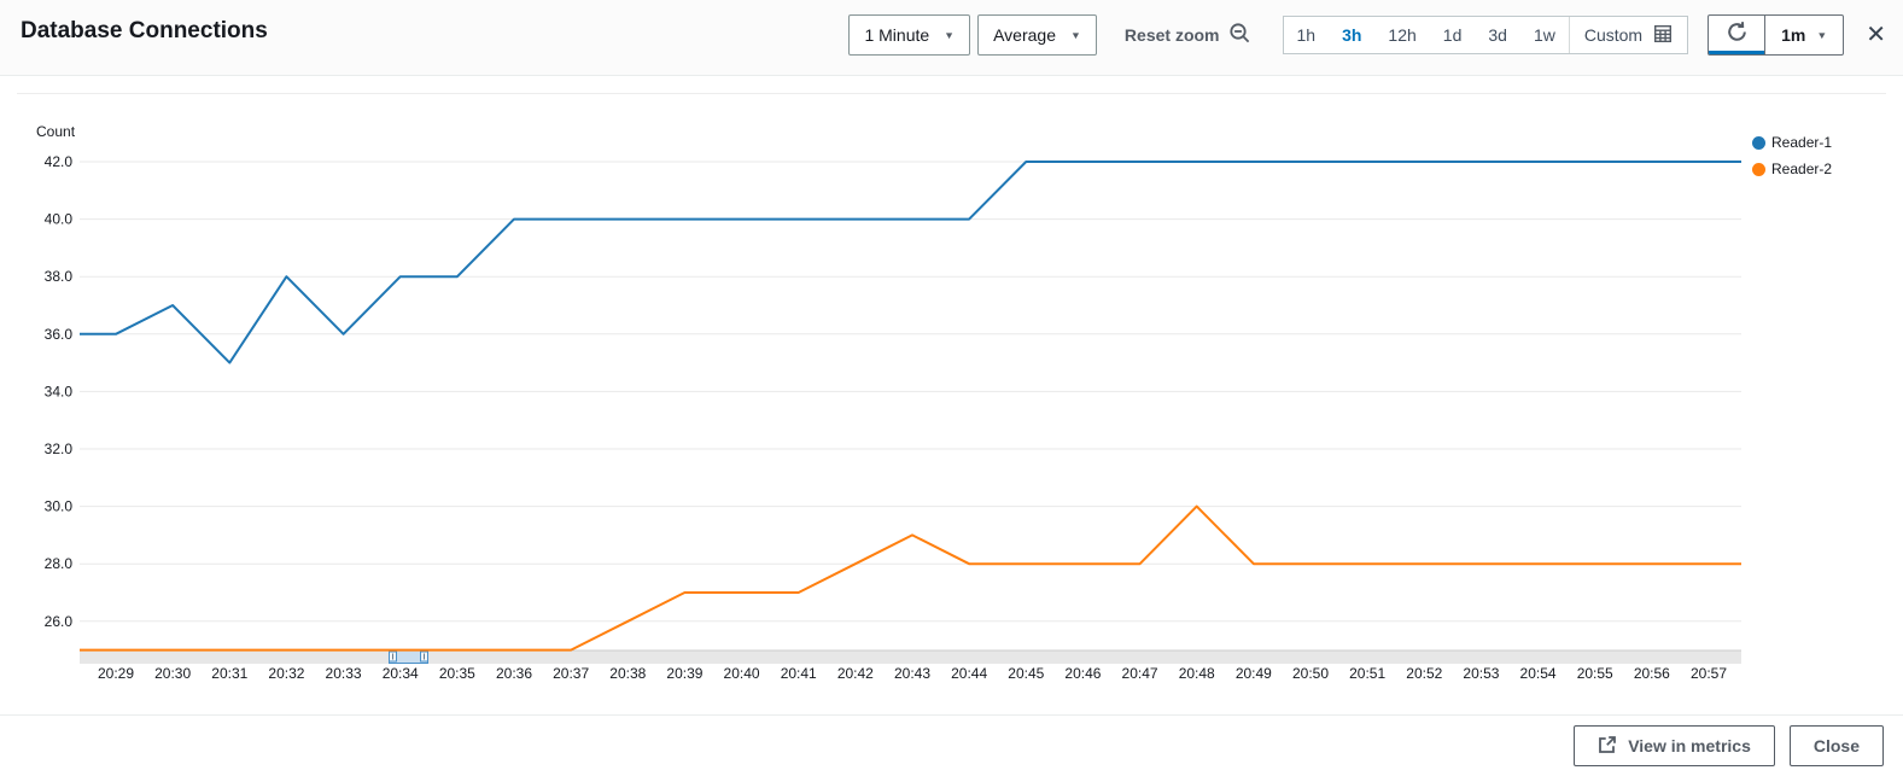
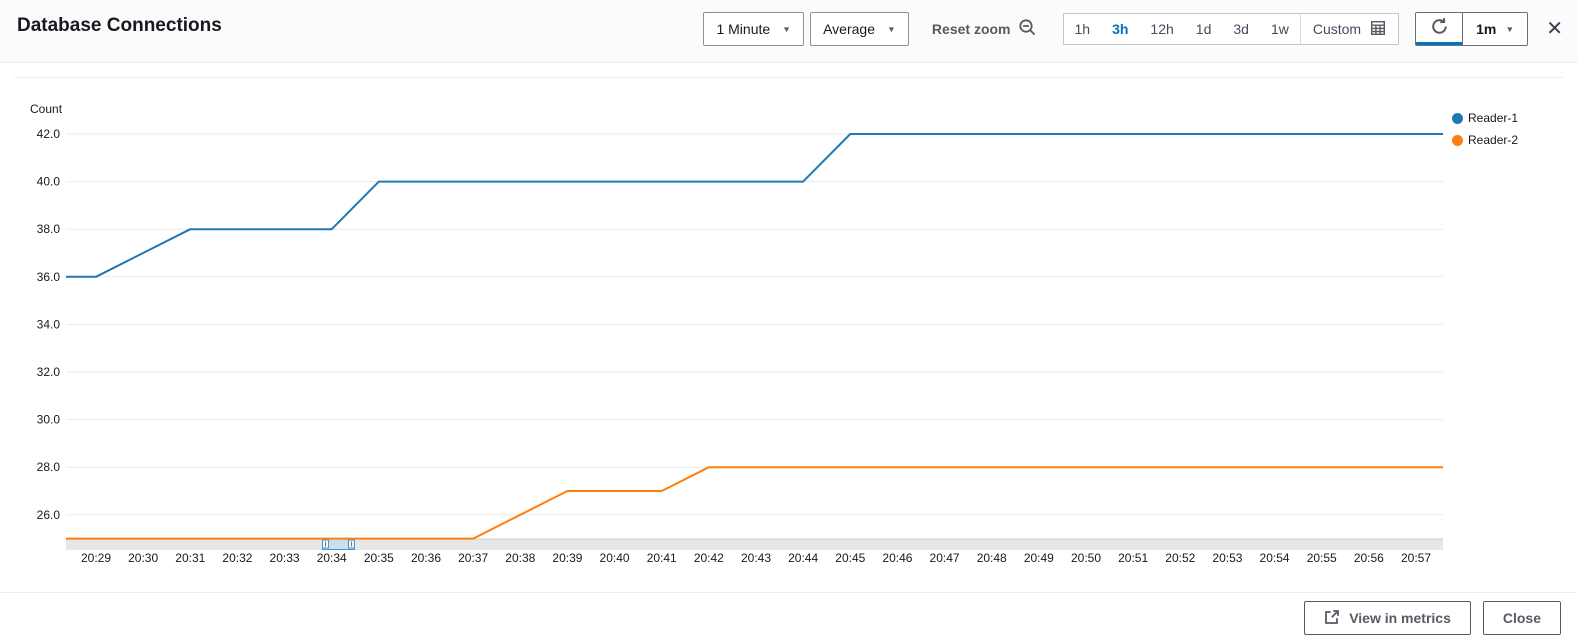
Reader-1/20:31: 35 -> 38
Reader-1/20:33: 36 -> 38
Reader-1/20:35: 38 -> 40
Reader-2/20:43: 29 -> 28
Reader-2/20:48: 30 -> 28
